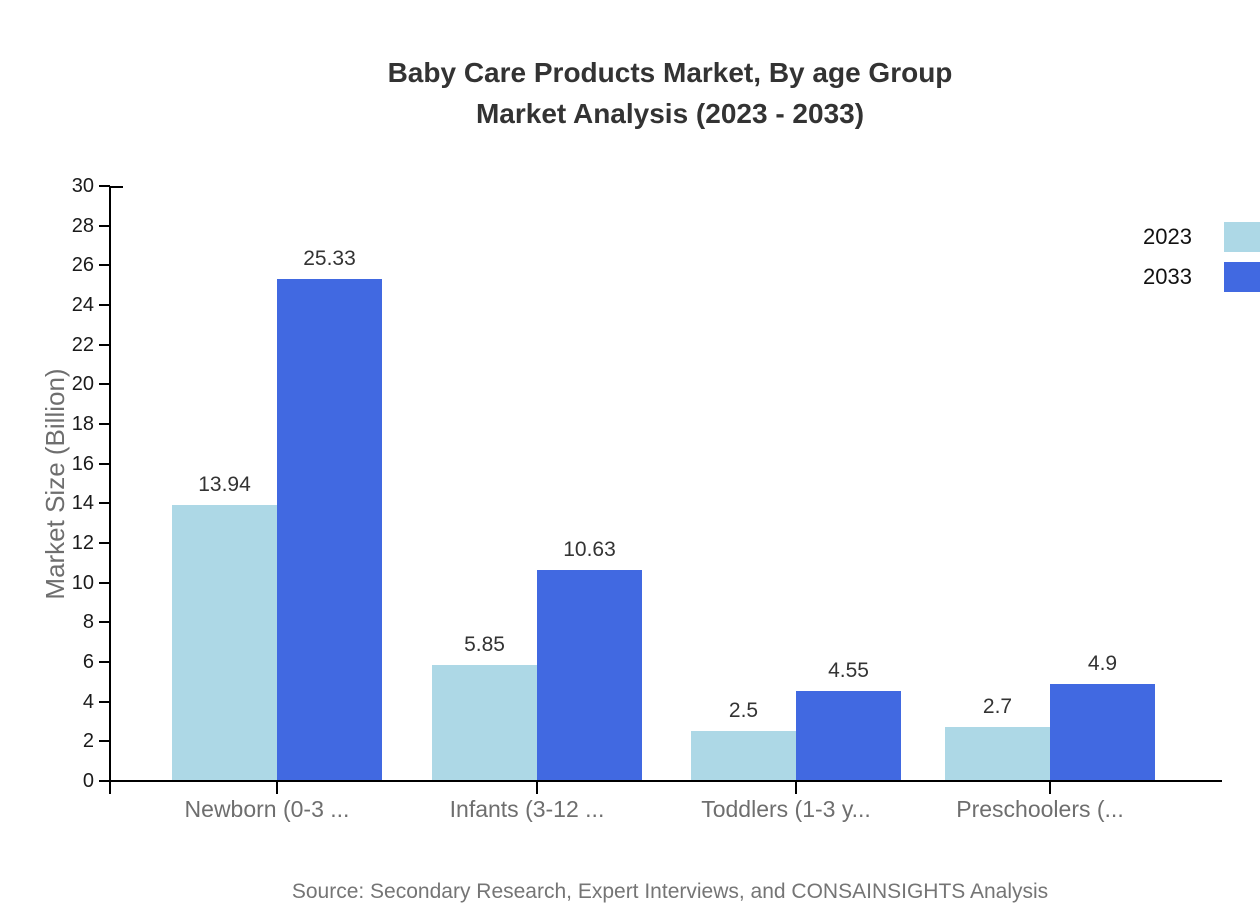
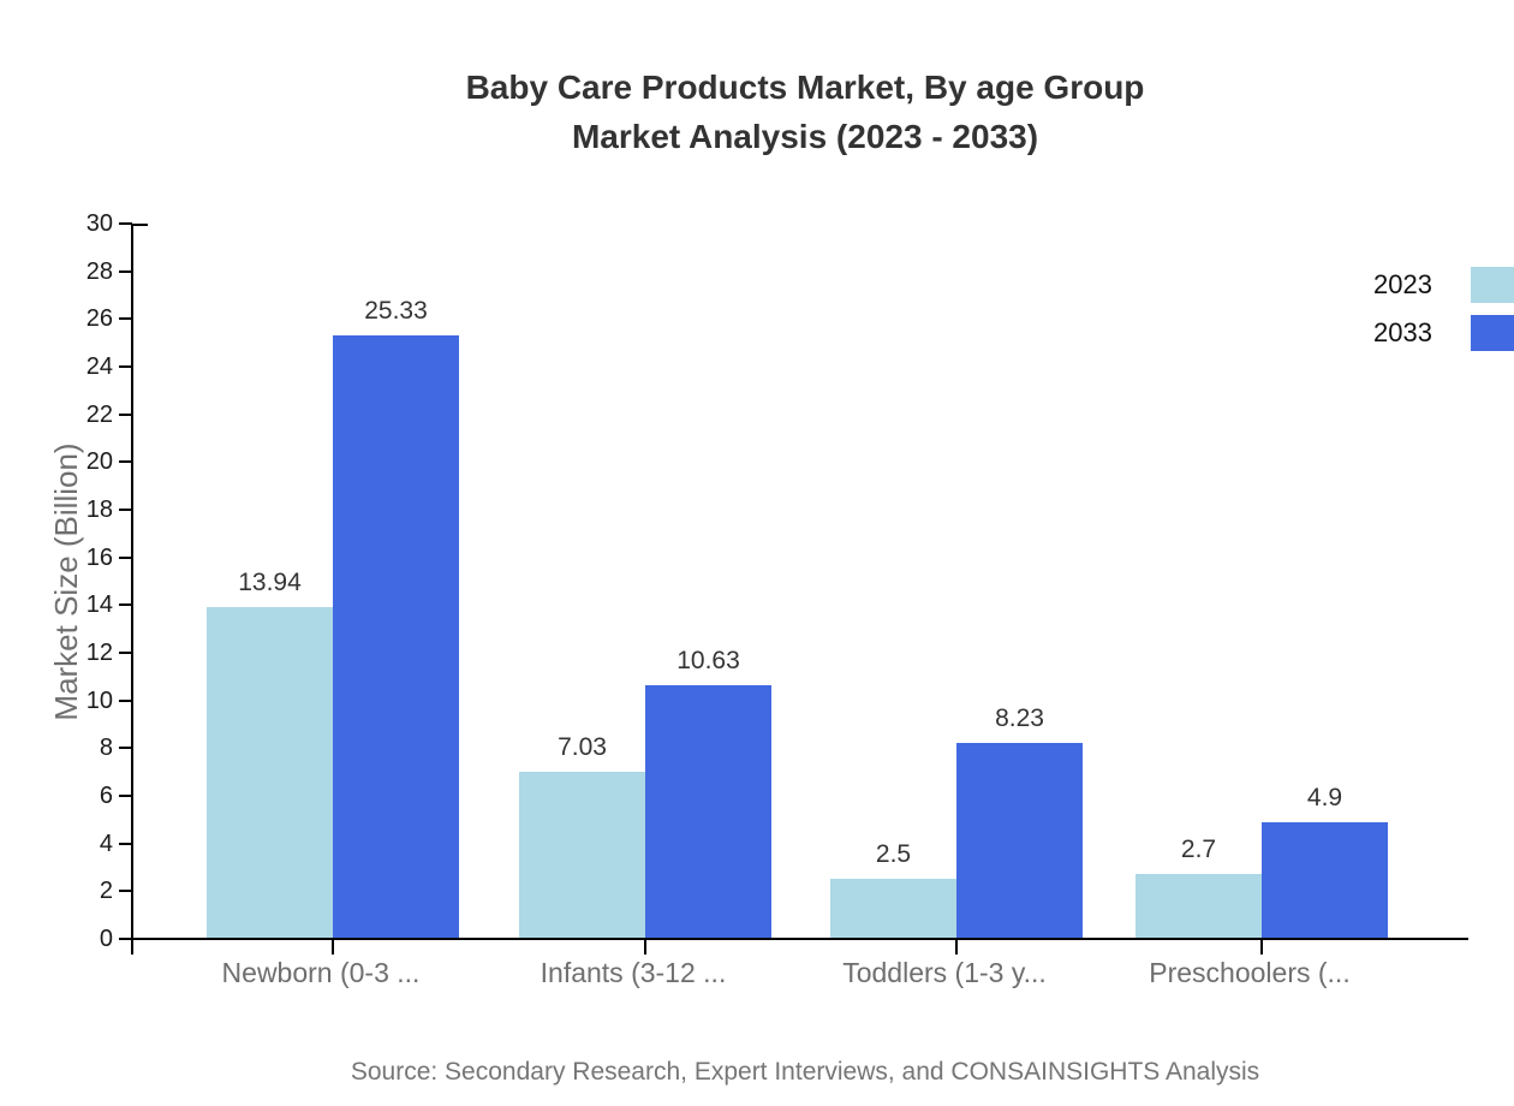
2023/Infants (3-12 ...: 5.85 -> 7.03
2033/Toddlers (1-3 y...: 4.55 -> 8.23
